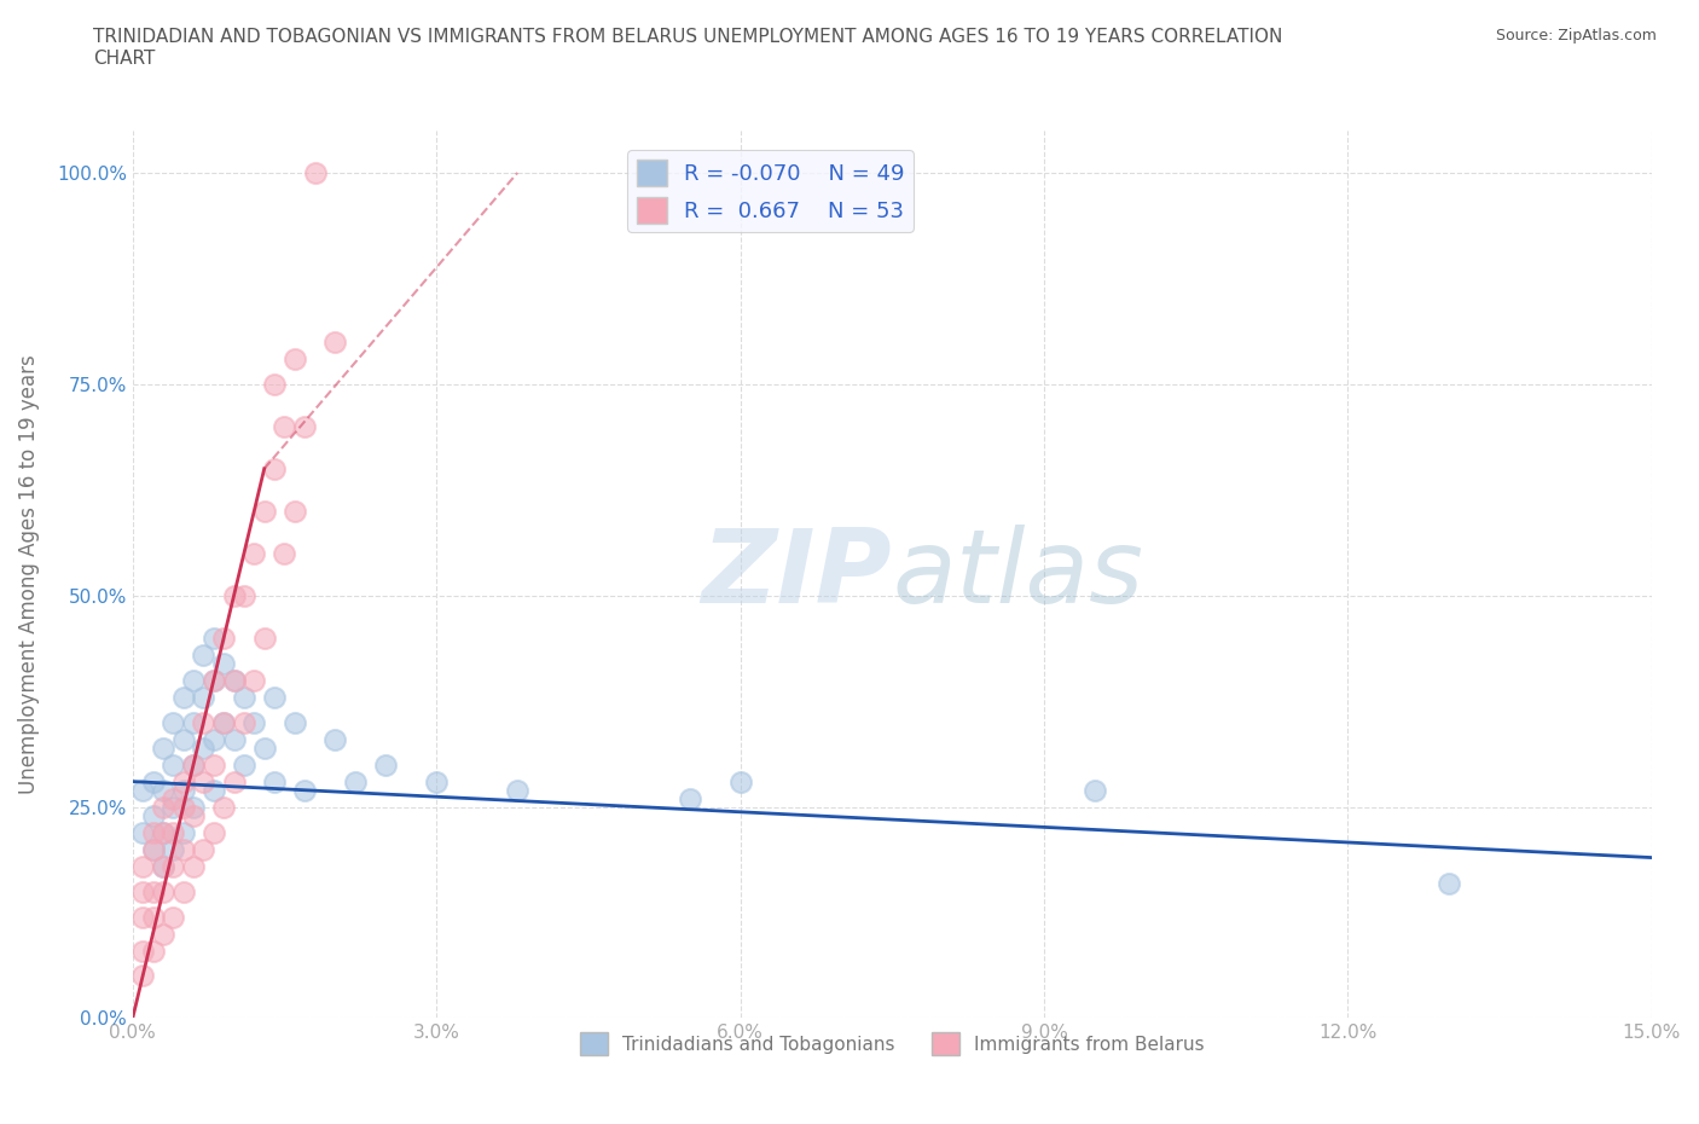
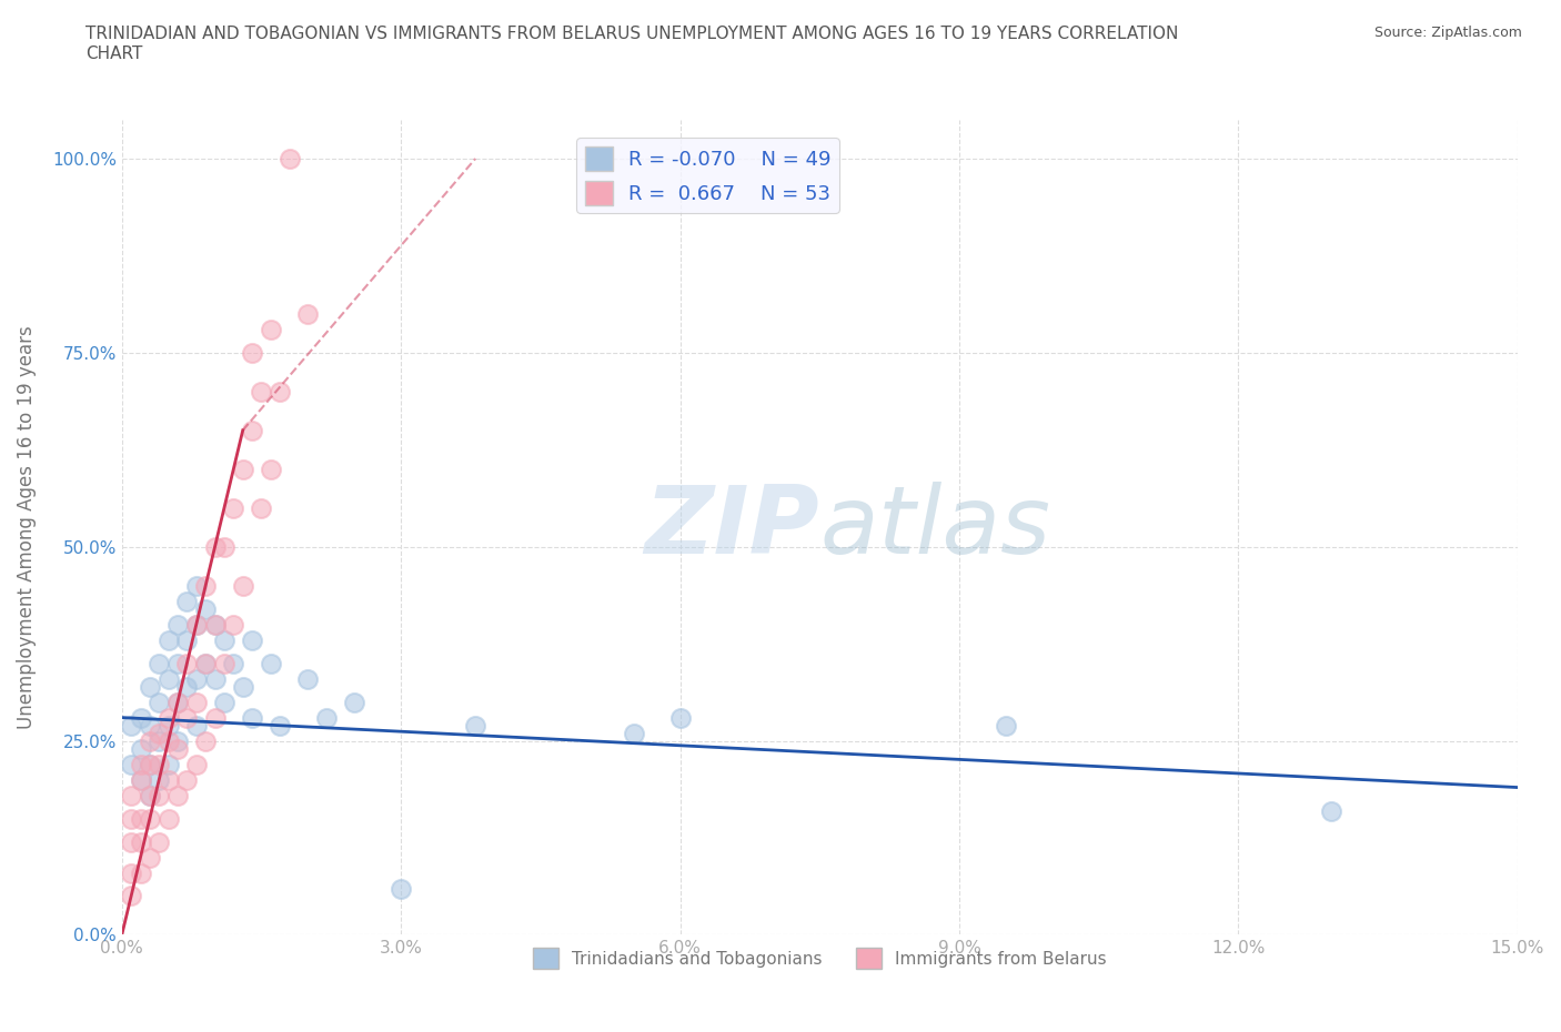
Trinidadians and Tobagonians/3.0%: 28% -> 6%
